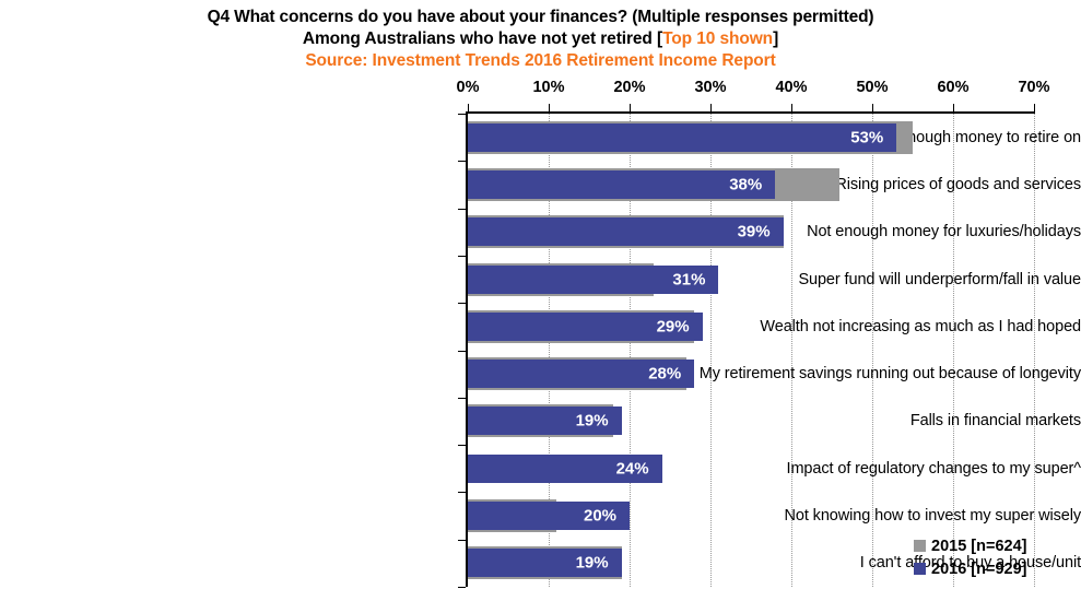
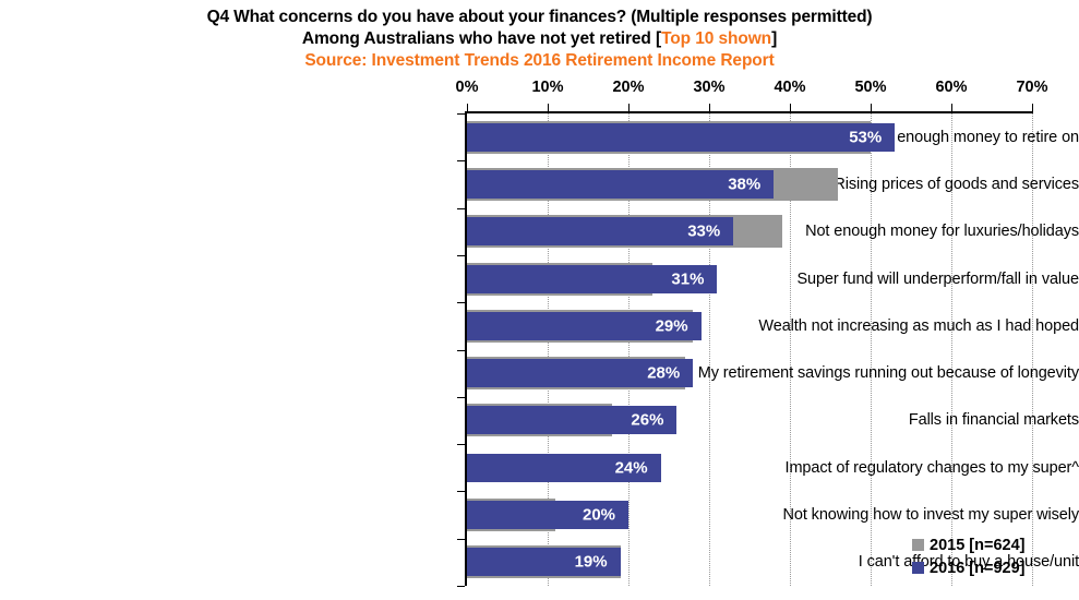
2015 [n=624]/Not having enough money to retire on: 55% -> 50%
2016 [n=929]/Not enough money for luxuries/holidays: 39% -> 33%
2016 [n=929]/Falls in financial markets: 19% -> 26%
